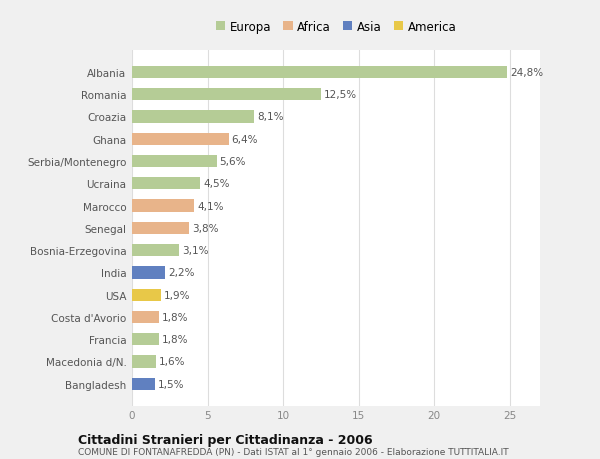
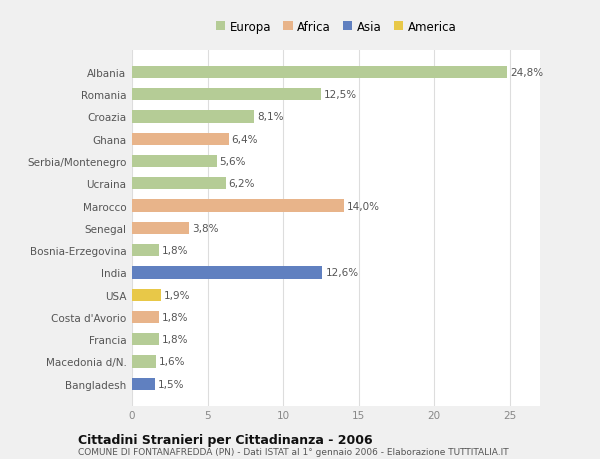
Ucraina: 4,5% -> 6,2%
Marocco: 4,1% -> 14,0%
Bosnia-Erzegovina: 3,1% -> 1,8%
India: 2,2% -> 12,6%
